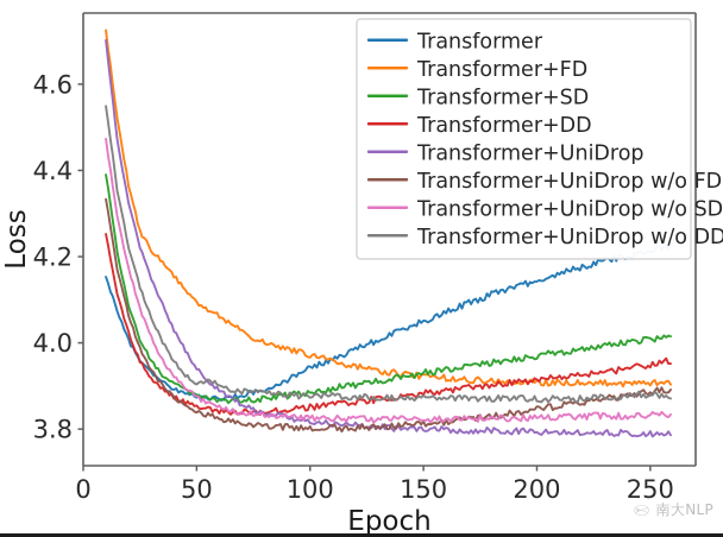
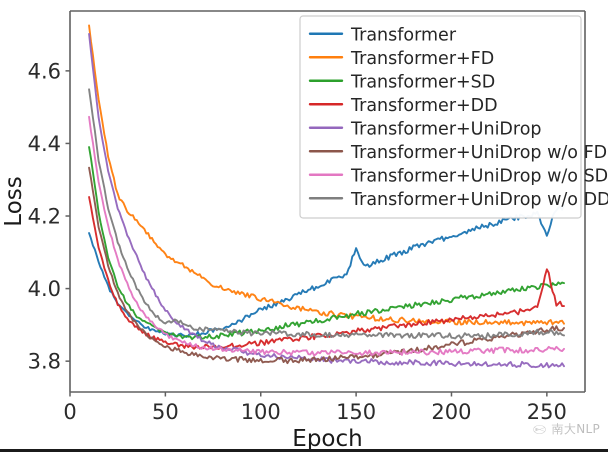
Transformer/150: 4.05 -> 4.11
Transformer/250: 4.21 -> 4.15
Transformer+DD/250: 3.95 -> 4.06
